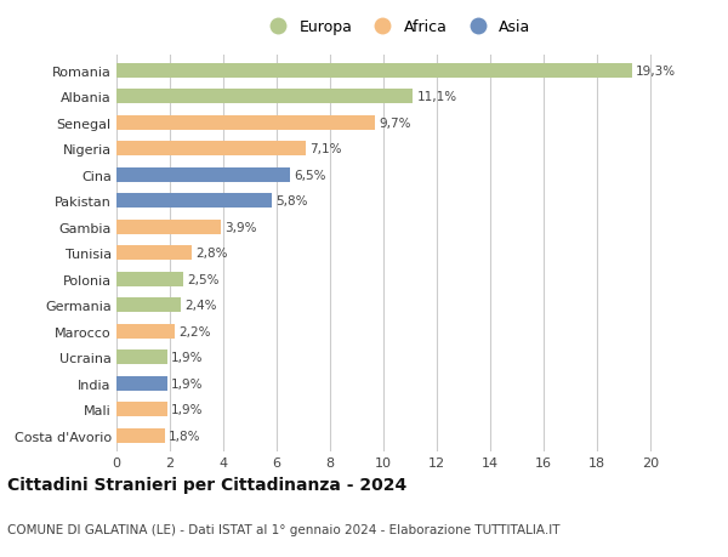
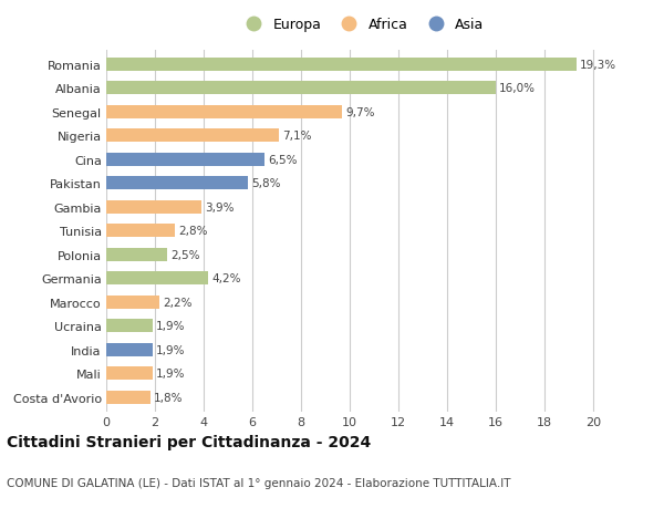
Albania: 11,1% -> 16,0%
Germania: 2,4% -> 4,2%
